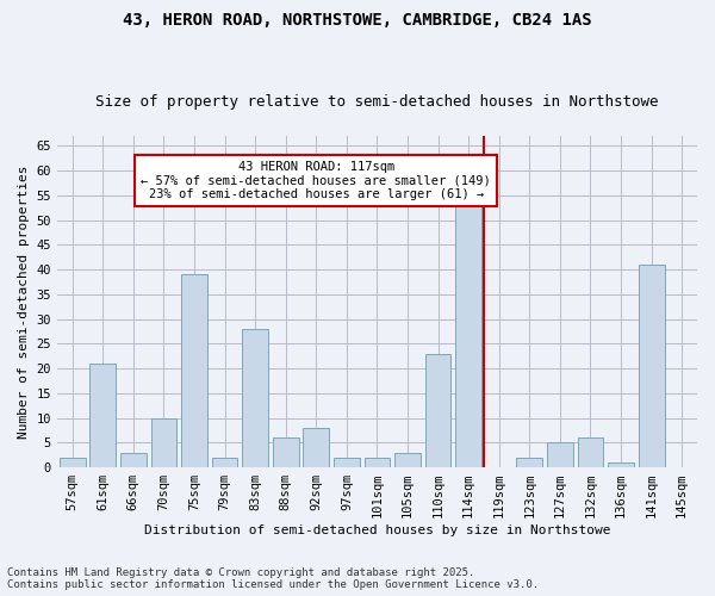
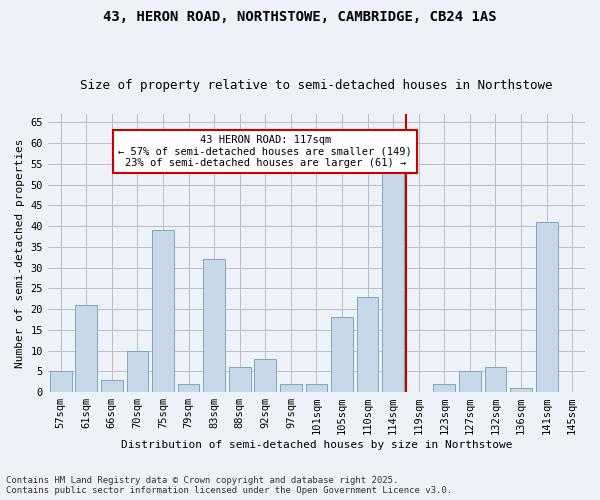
57sqm: 2 -> 5
83sqm: 28 -> 32
105sqm: 3 -> 18
